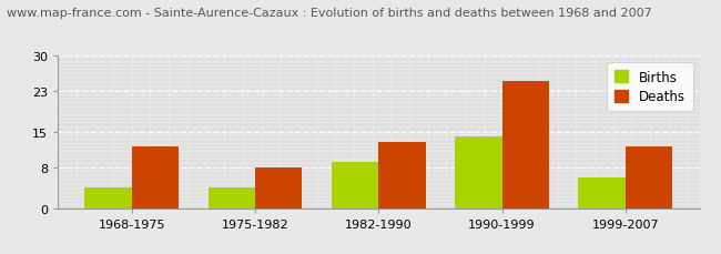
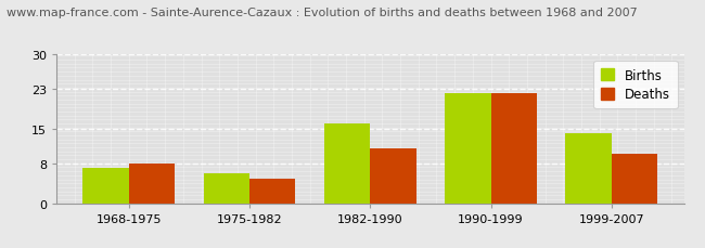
Births/1968-1975: 4 -> 7
Deaths/1968-1975: 12 -> 8
Births/1975-1982: 4 -> 6
Deaths/1975-1982: 8 -> 5
Births/1982-1990: 9 -> 16
Deaths/1982-1990: 13 -> 11
Births/1990-1999: 14 -> 22
Deaths/1990-1999: 25 -> 22
Births/1999-2007: 6 -> 14
Deaths/1999-2007: 12 -> 10
